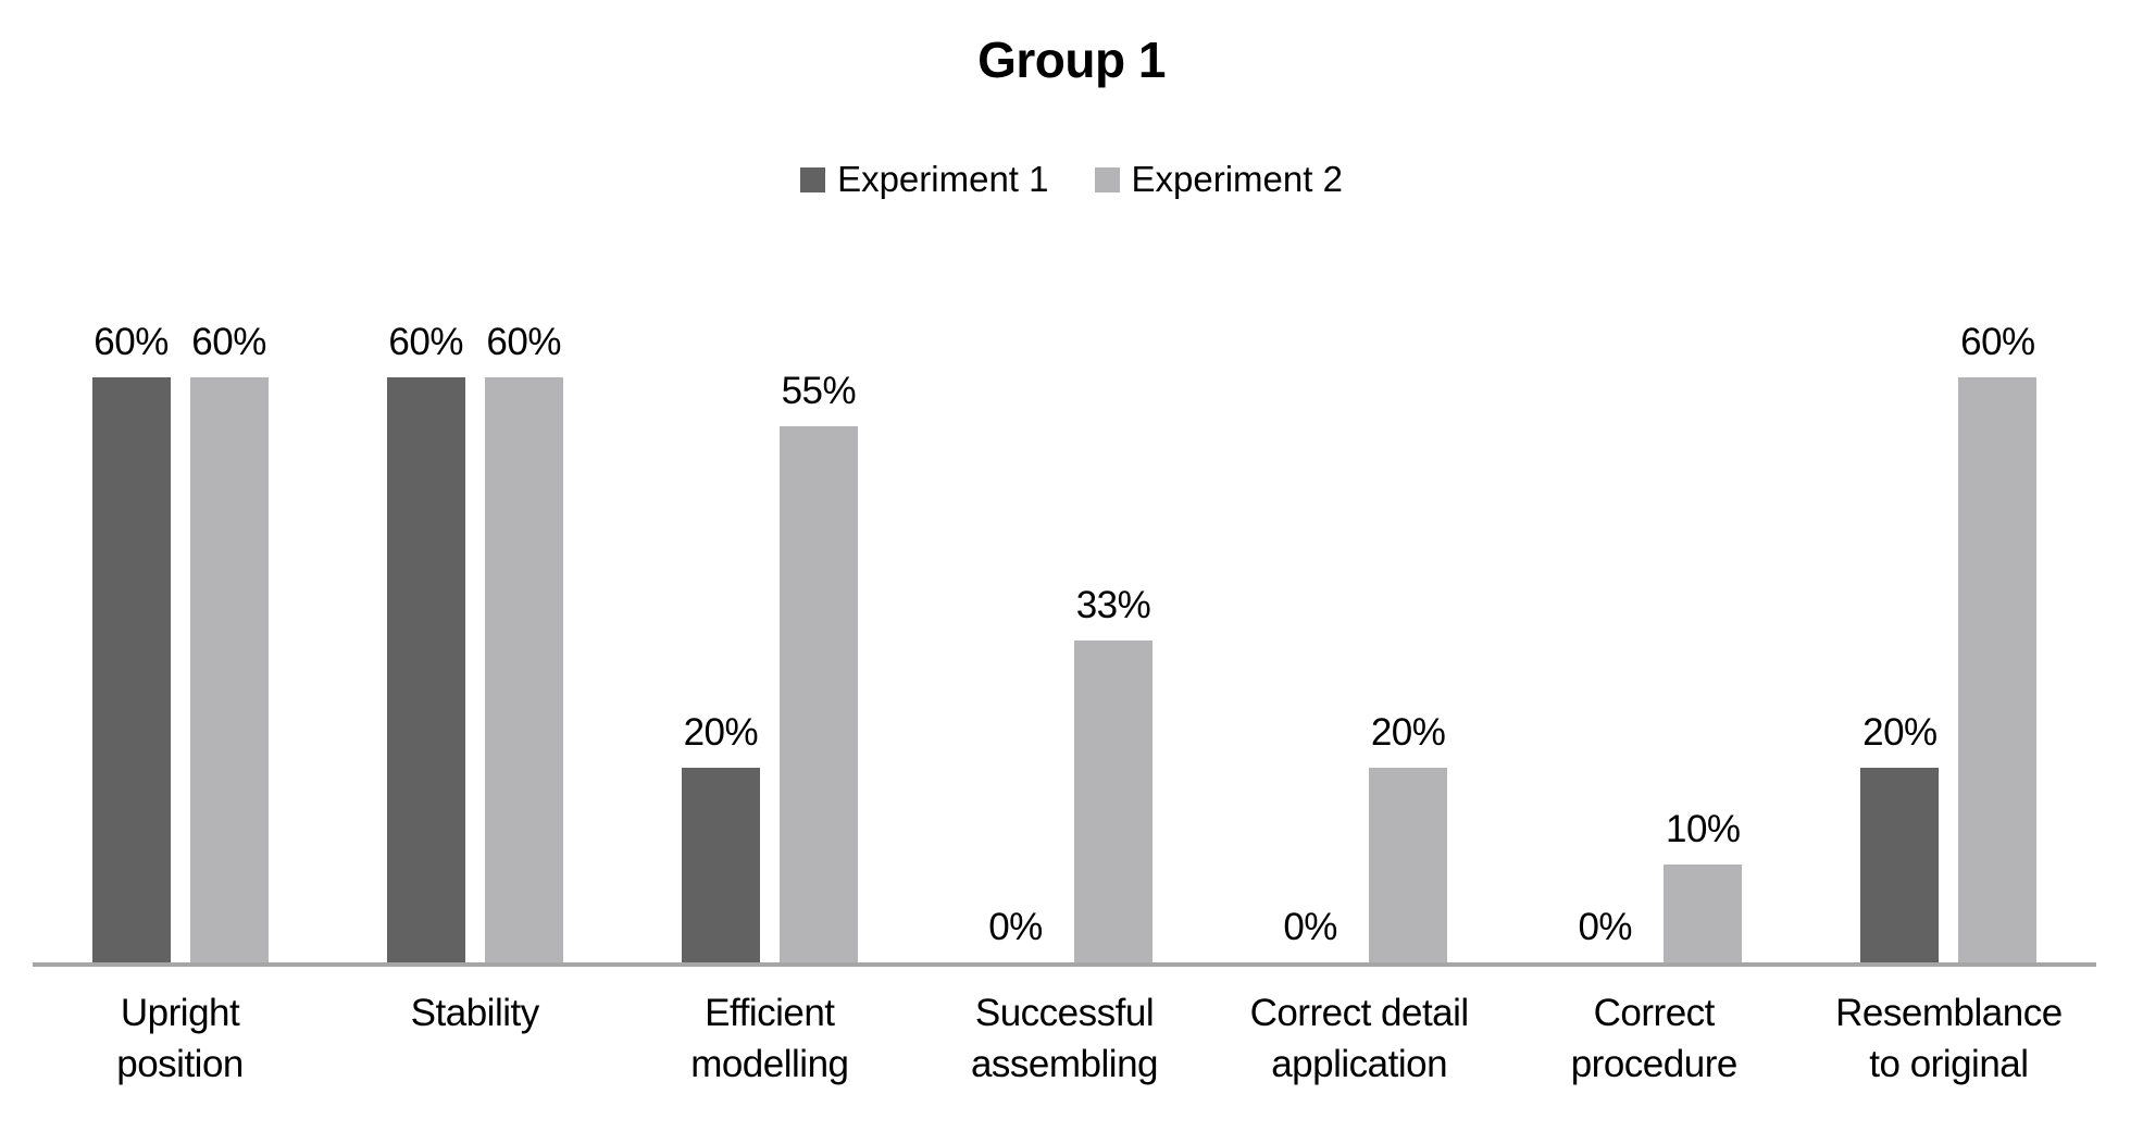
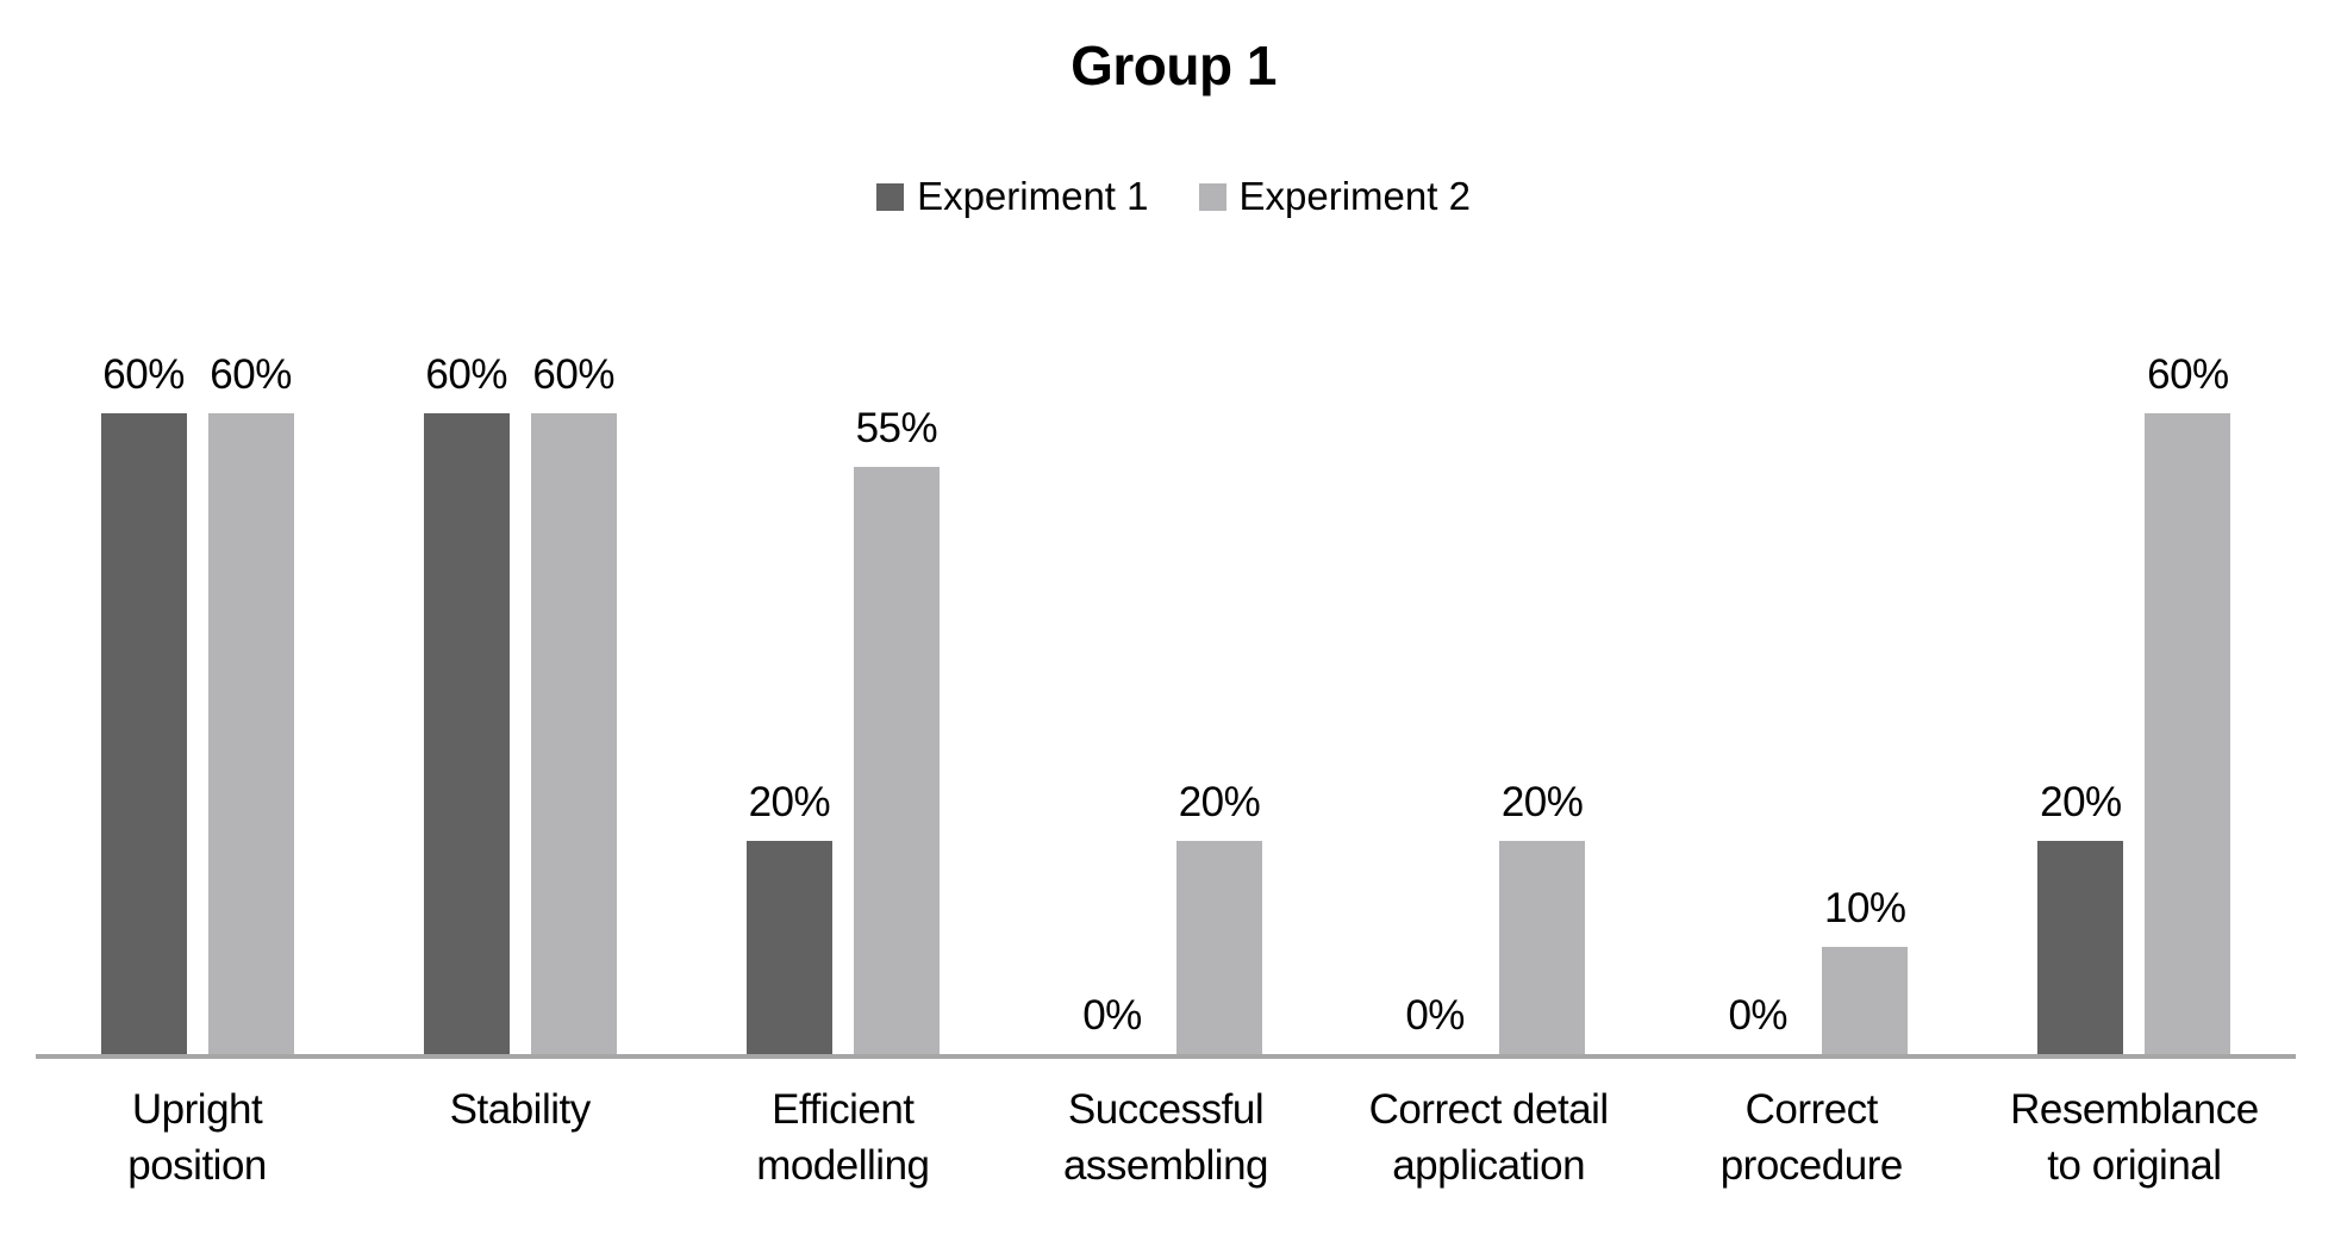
Experiment 2/Successful assembling: 33% -> 20%
